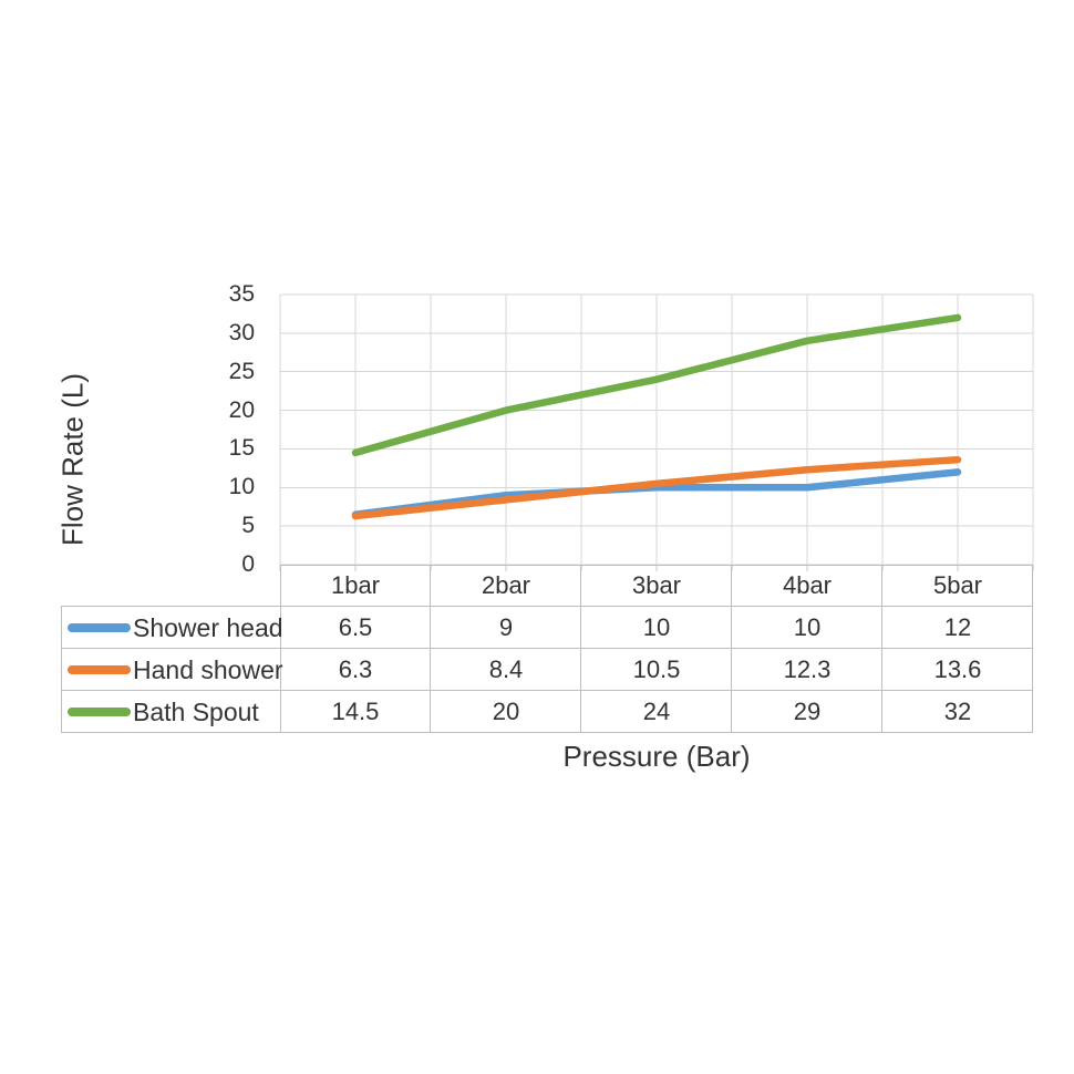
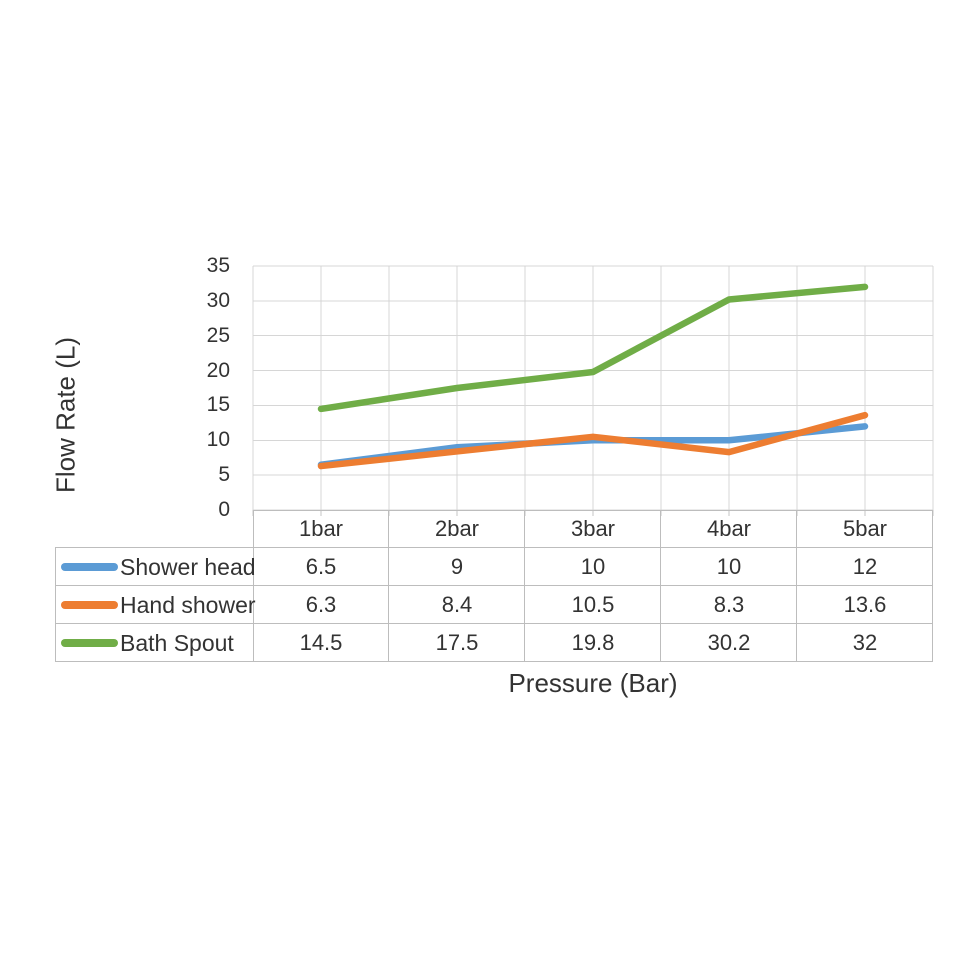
Bath Spout/2bar: 20 -> 17.5
Bath Spout/3bar: 24 -> 19.8
Hand shower/4bar: 12.3 -> 8.3
Bath Spout/4bar: 29 -> 30.2
